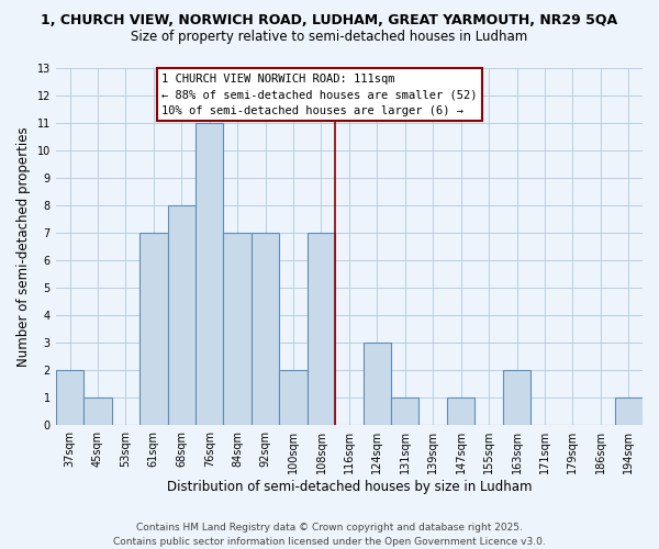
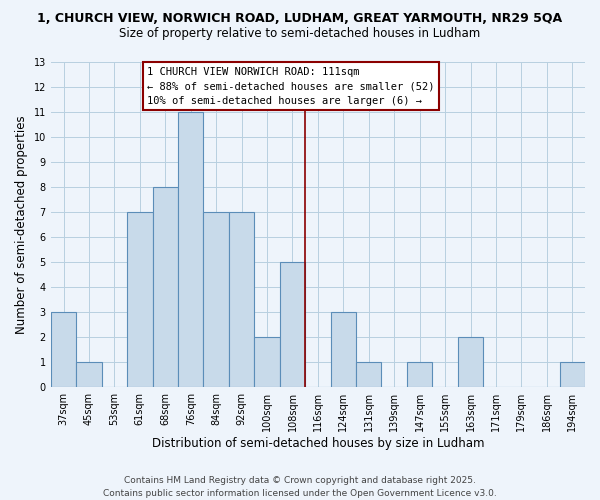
37sqm: 2 -> 3
108sqm: 7 -> 5
